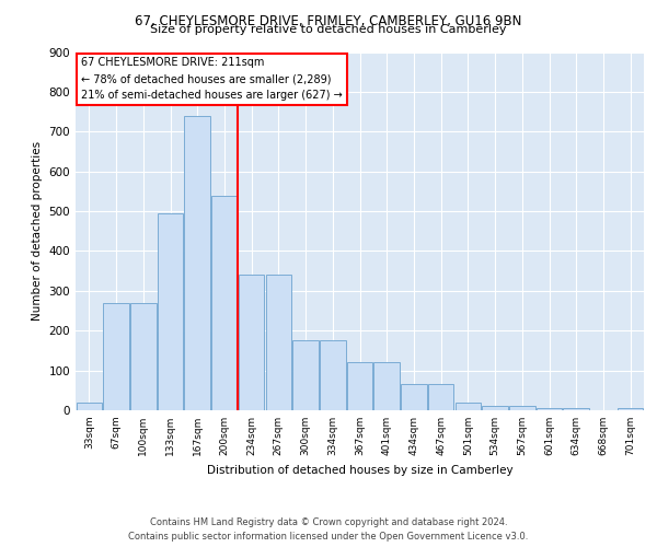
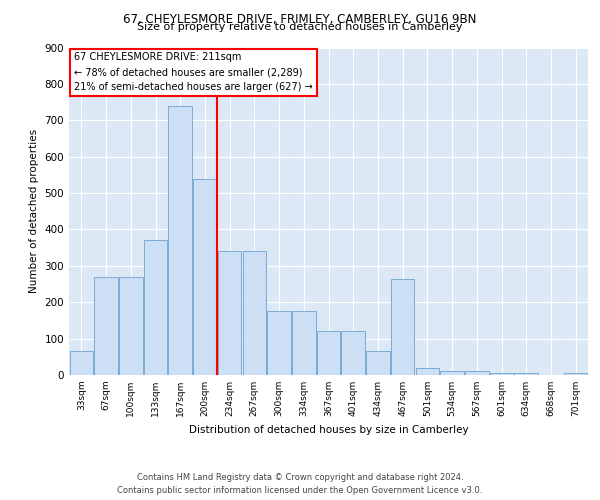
33sqm: 20 -> 65
133sqm: 495 -> 370
467sqm: 65 -> 265
